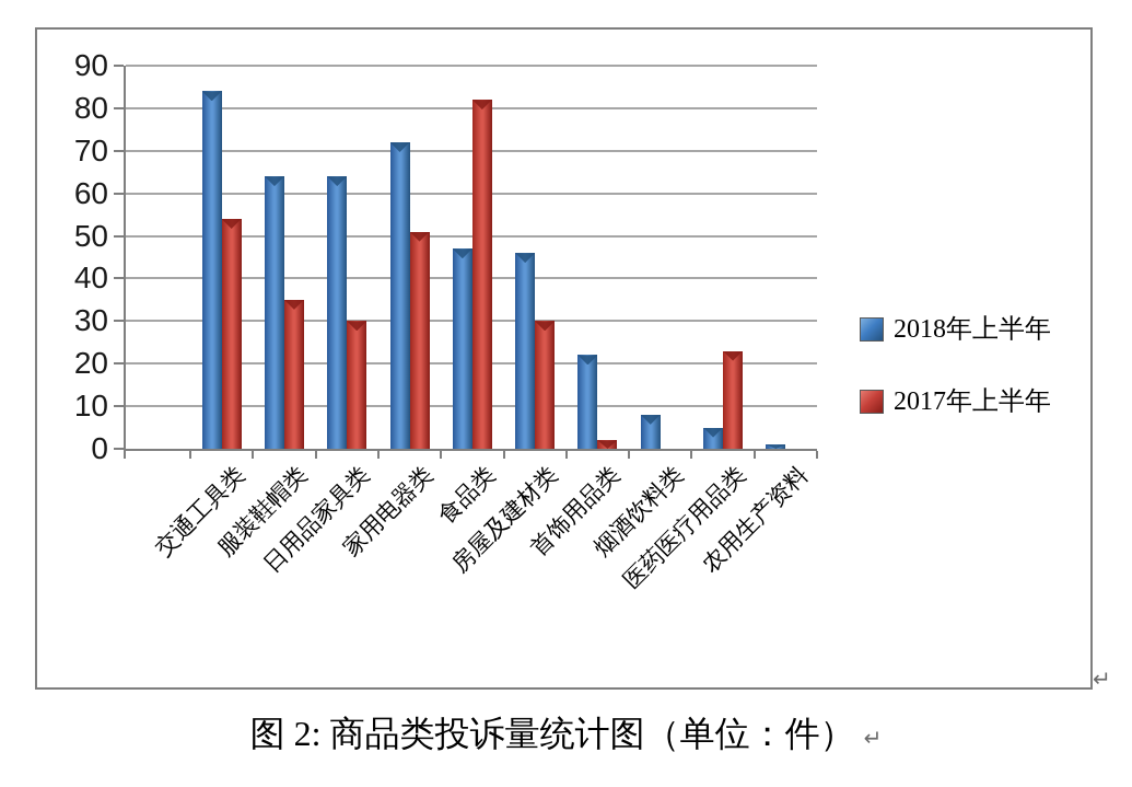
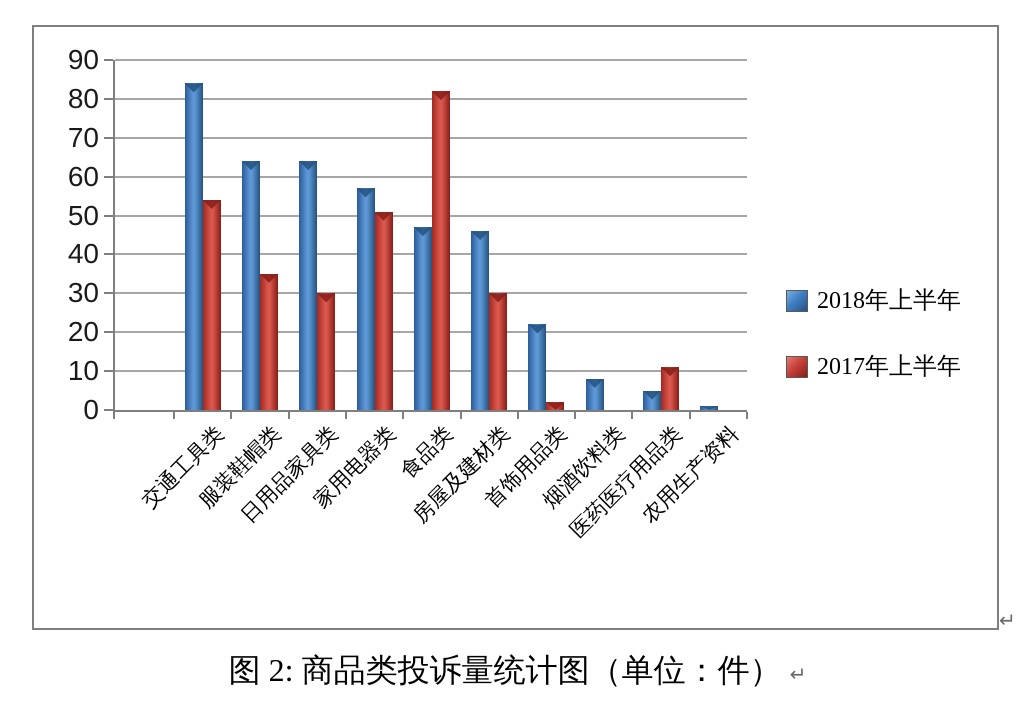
2018年上半年/家用电器类: 72 -> 57
2017年上半年/医药医疗用品类: 23 -> 11
